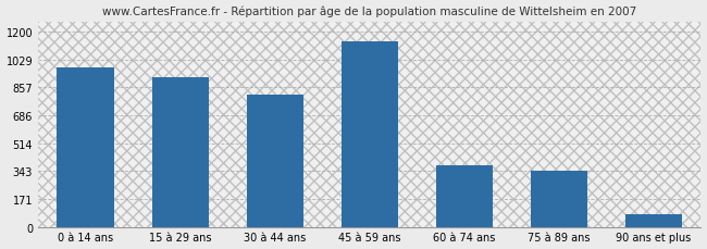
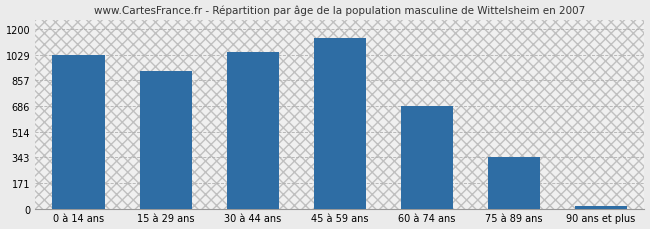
0 à 14 ans: 980 -> 1030
30 à 44 ans: 810 -> 1050
60 à 74 ans: 380 -> 690
90 ans et plus: 80 -> 20
